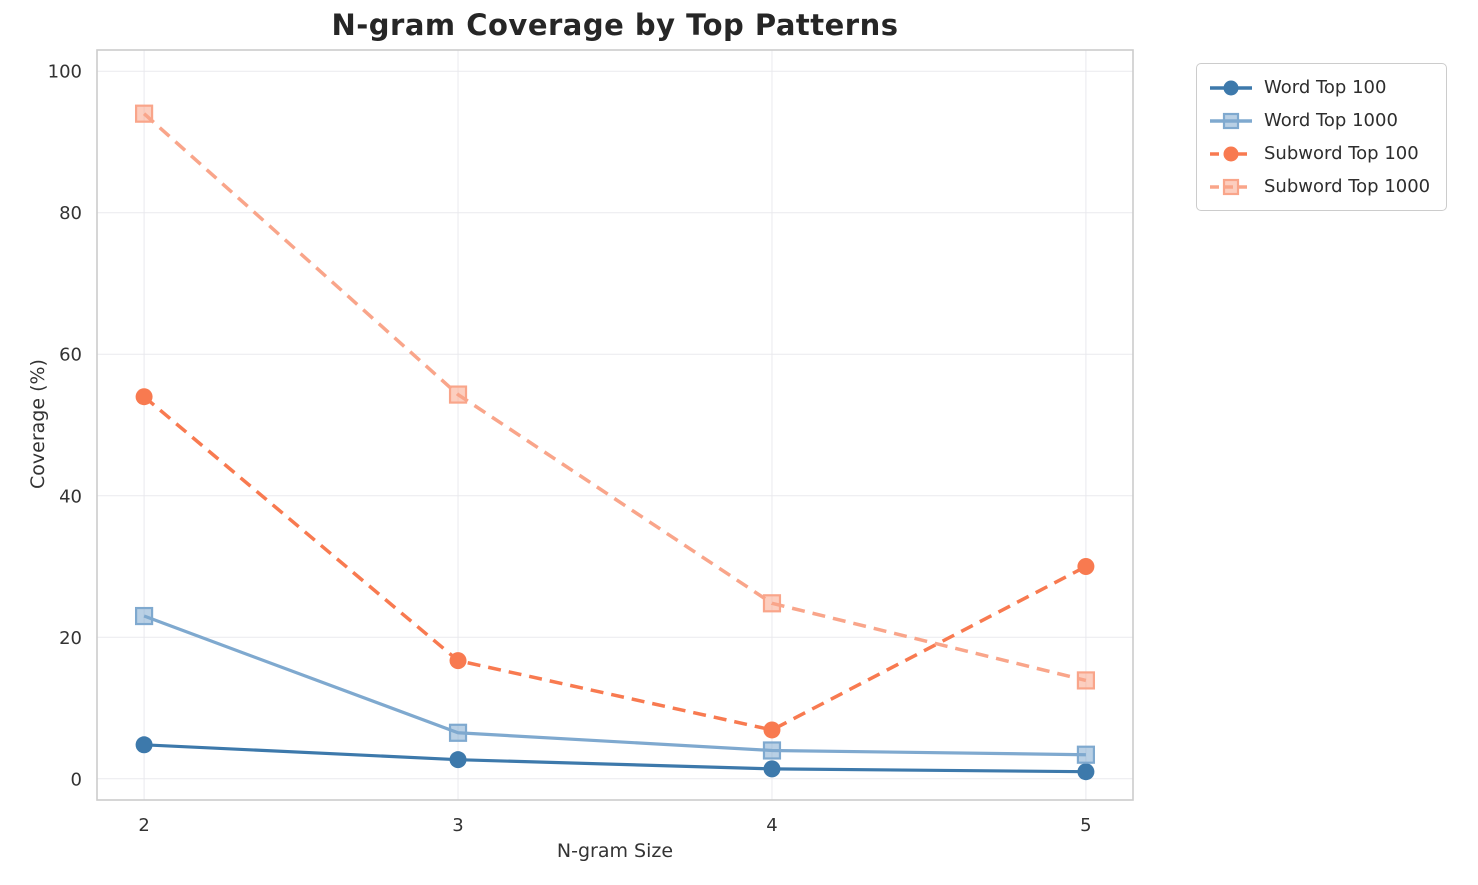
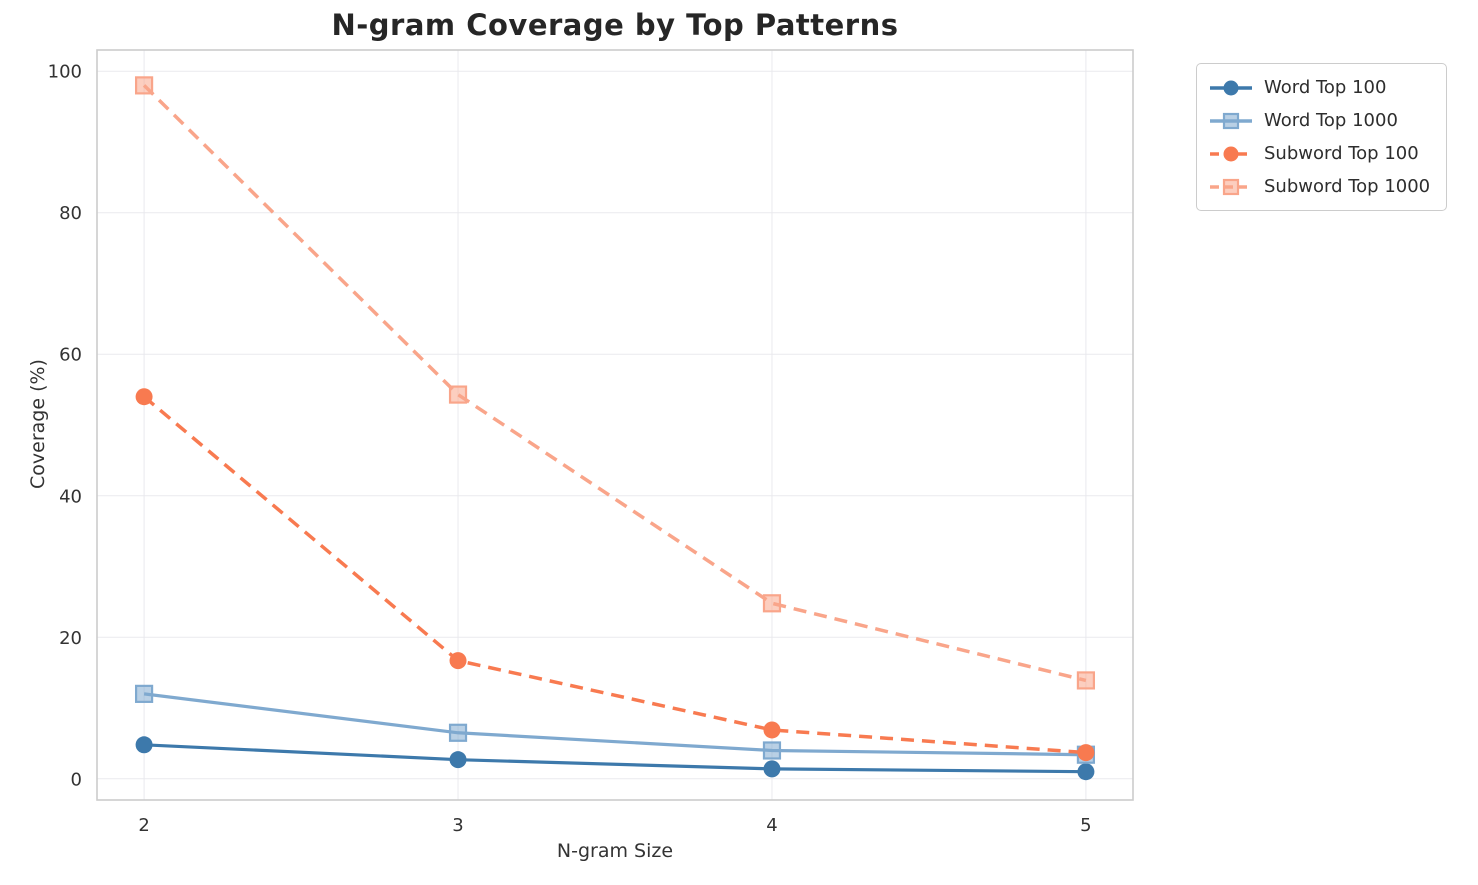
Word Top 1000/2: 23 -> 12
Subword Top 1000/2: 94 -> 98
Subword Top 100/5: 30 -> 4
